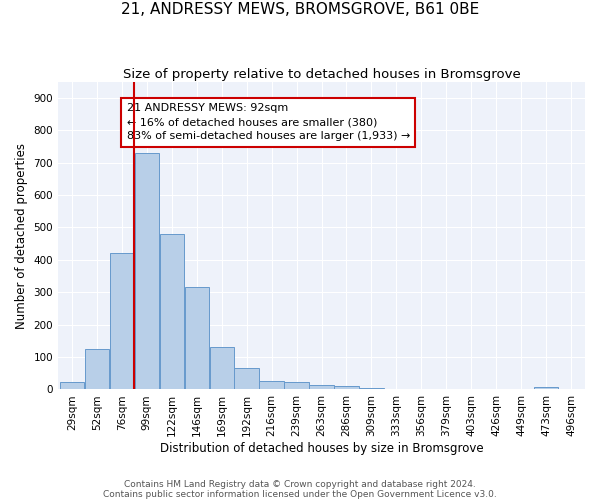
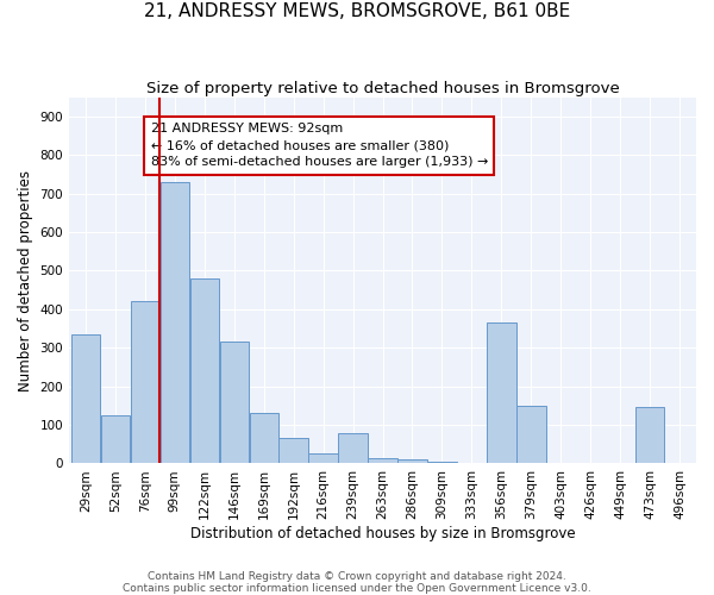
29sqm: 22 -> 335
239sqm: 22 -> 80
356sqm: 2 -> 365
379sqm: 1 -> 150
473sqm: 8 -> 145
